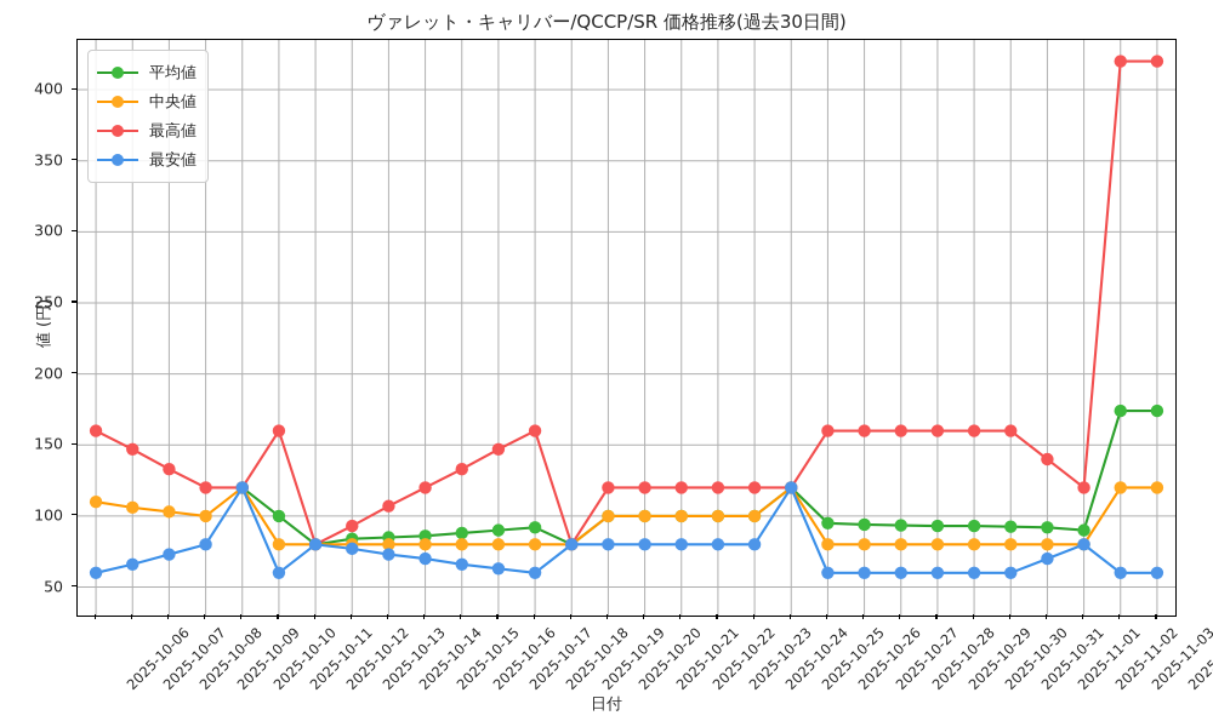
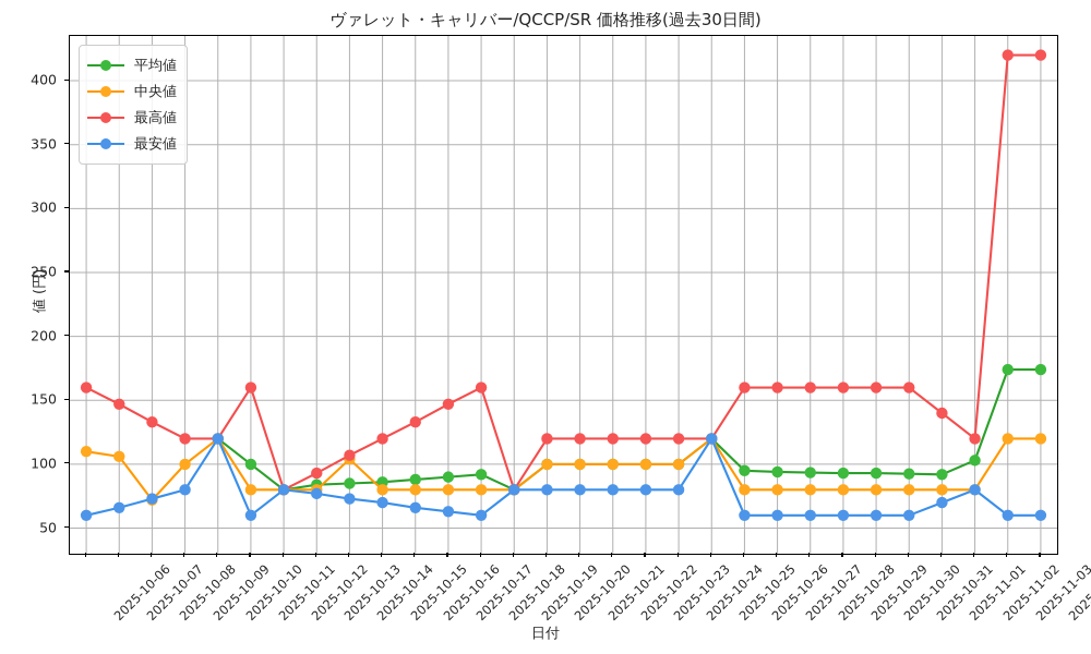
中央値/2025-10-08: 103 -> 72
中央値/2025-10-14: 80 -> 104
平均値/2025-11-02: 90 -> 103
